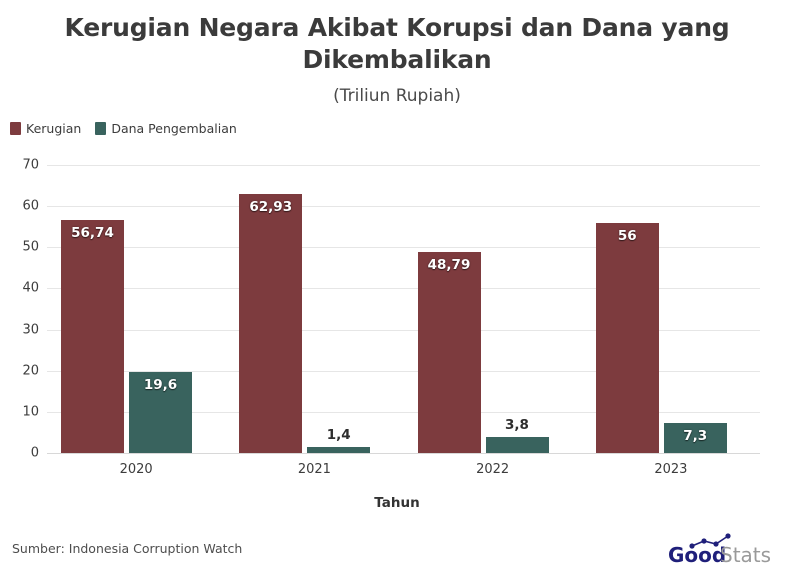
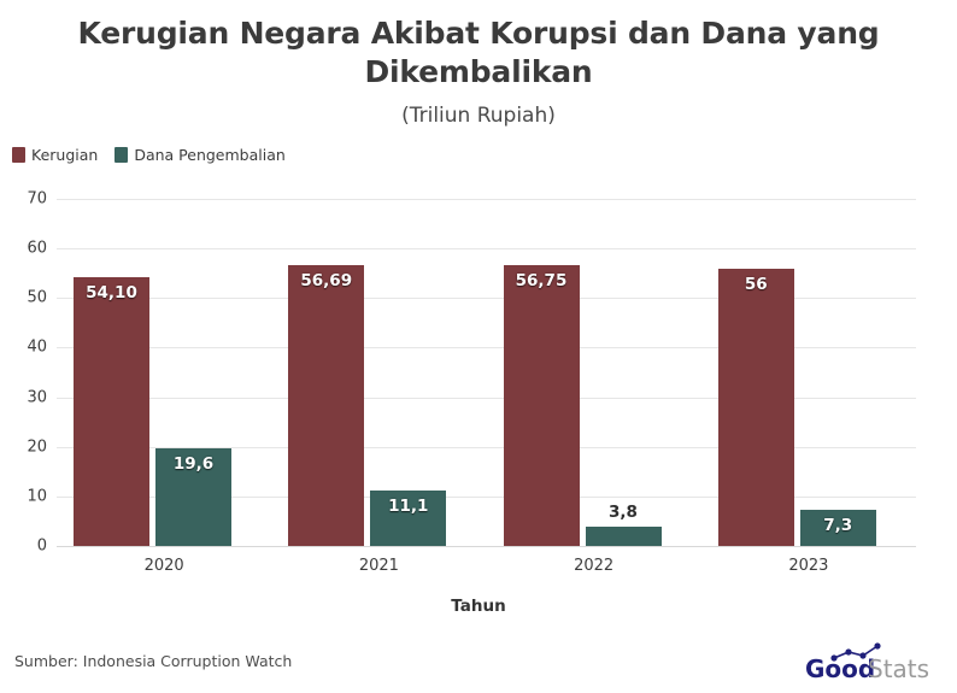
Kerugian/2020: 56,74 -> 54,10
Kerugian/2021: 62,93 -> 56,69
Dana Pengembalian/2021: 1,4 -> 11,1
Kerugian/2022: 48,79 -> 56,75
